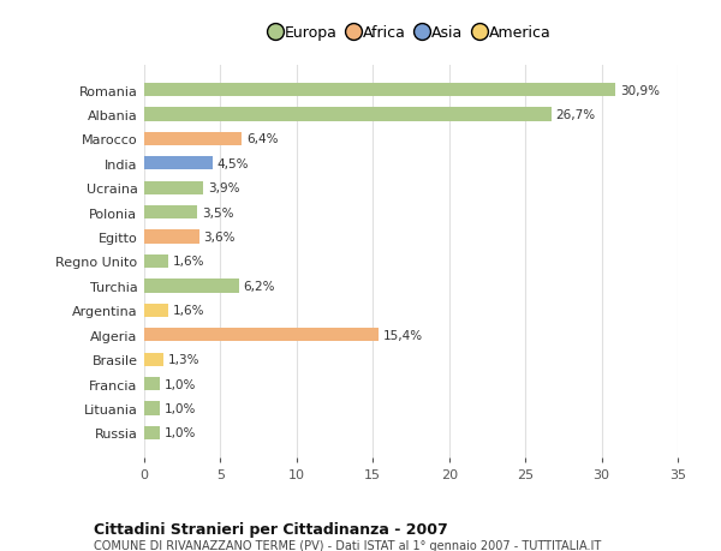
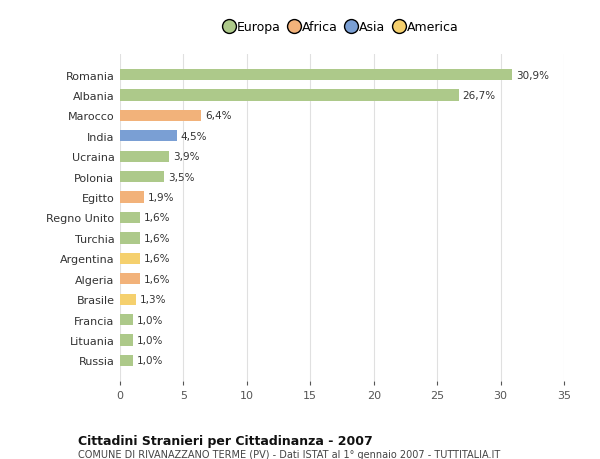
Egitto: 3,6% -> 1,9%
Turchia: 6,2% -> 1,6%
Algeria: 15,4% -> 1,6%
